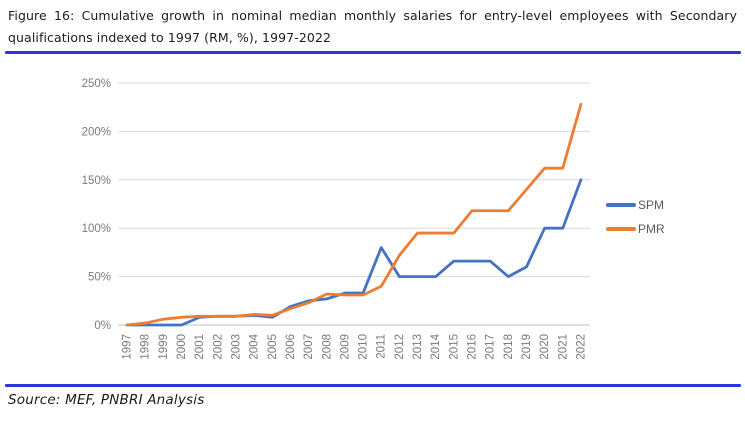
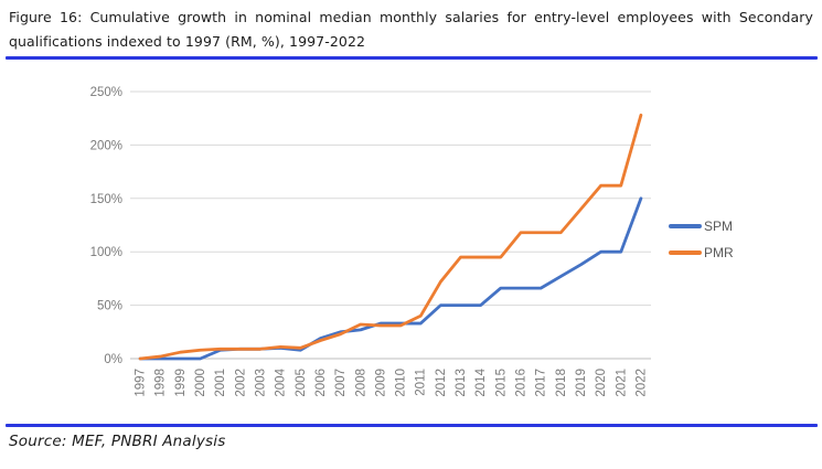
SPM/2011: 80% -> 30%
SPM/2018: 50% -> 80%
SPM/2019: 60% -> 90%
